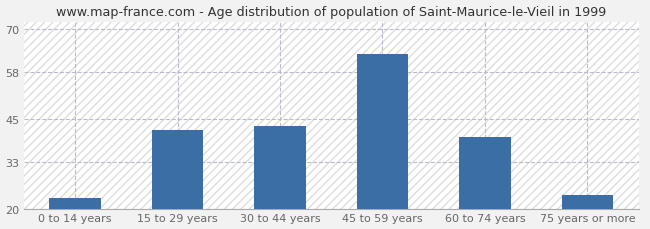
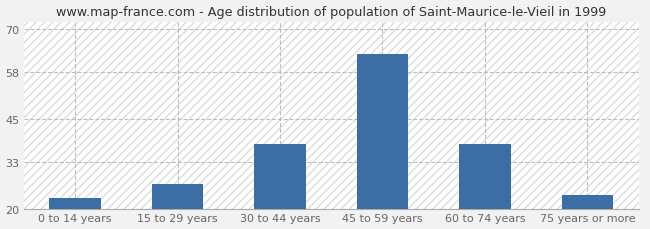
15 to 29 years: 42 -> 27
30 to 44 years: 43 -> 38
60 to 74 years: 40 -> 38
